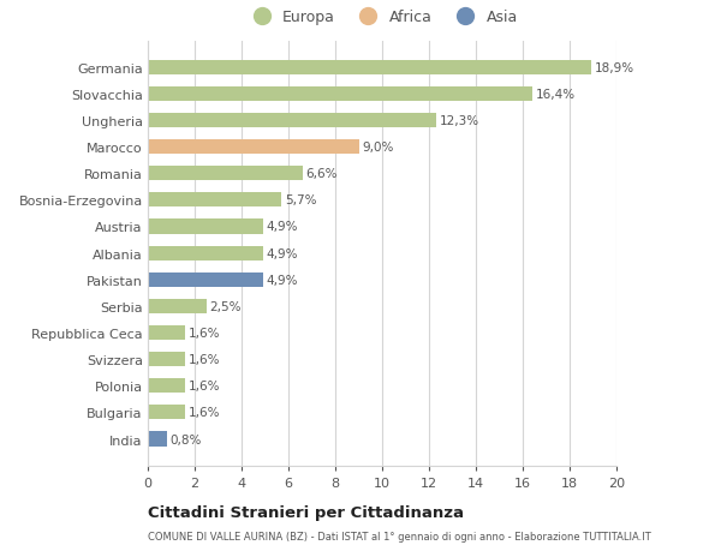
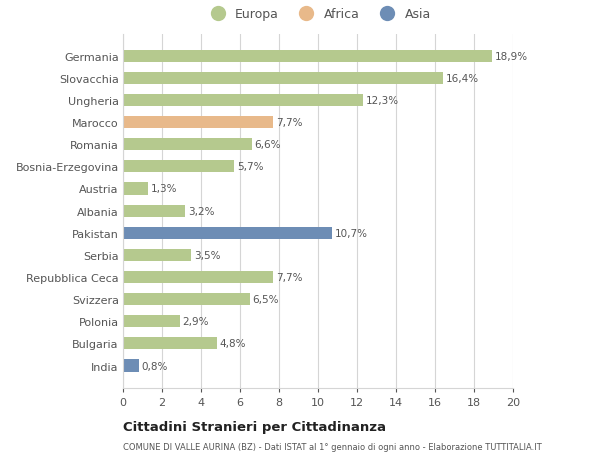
Marocco: 9,0% -> 7,7%
Austria: 4,9% -> 1,3%
Albania: 4,9% -> 3,2%
Pakistan: 4,9% -> 10,7%
Serbia: 2,5% -> 3,5%
Repubblica Ceca: 1,6% -> 7,7%
Svizzera: 1,6% -> 6,5%
Polonia: 1,6% -> 2,9%
Bulgaria: 1,6% -> 4,8%
